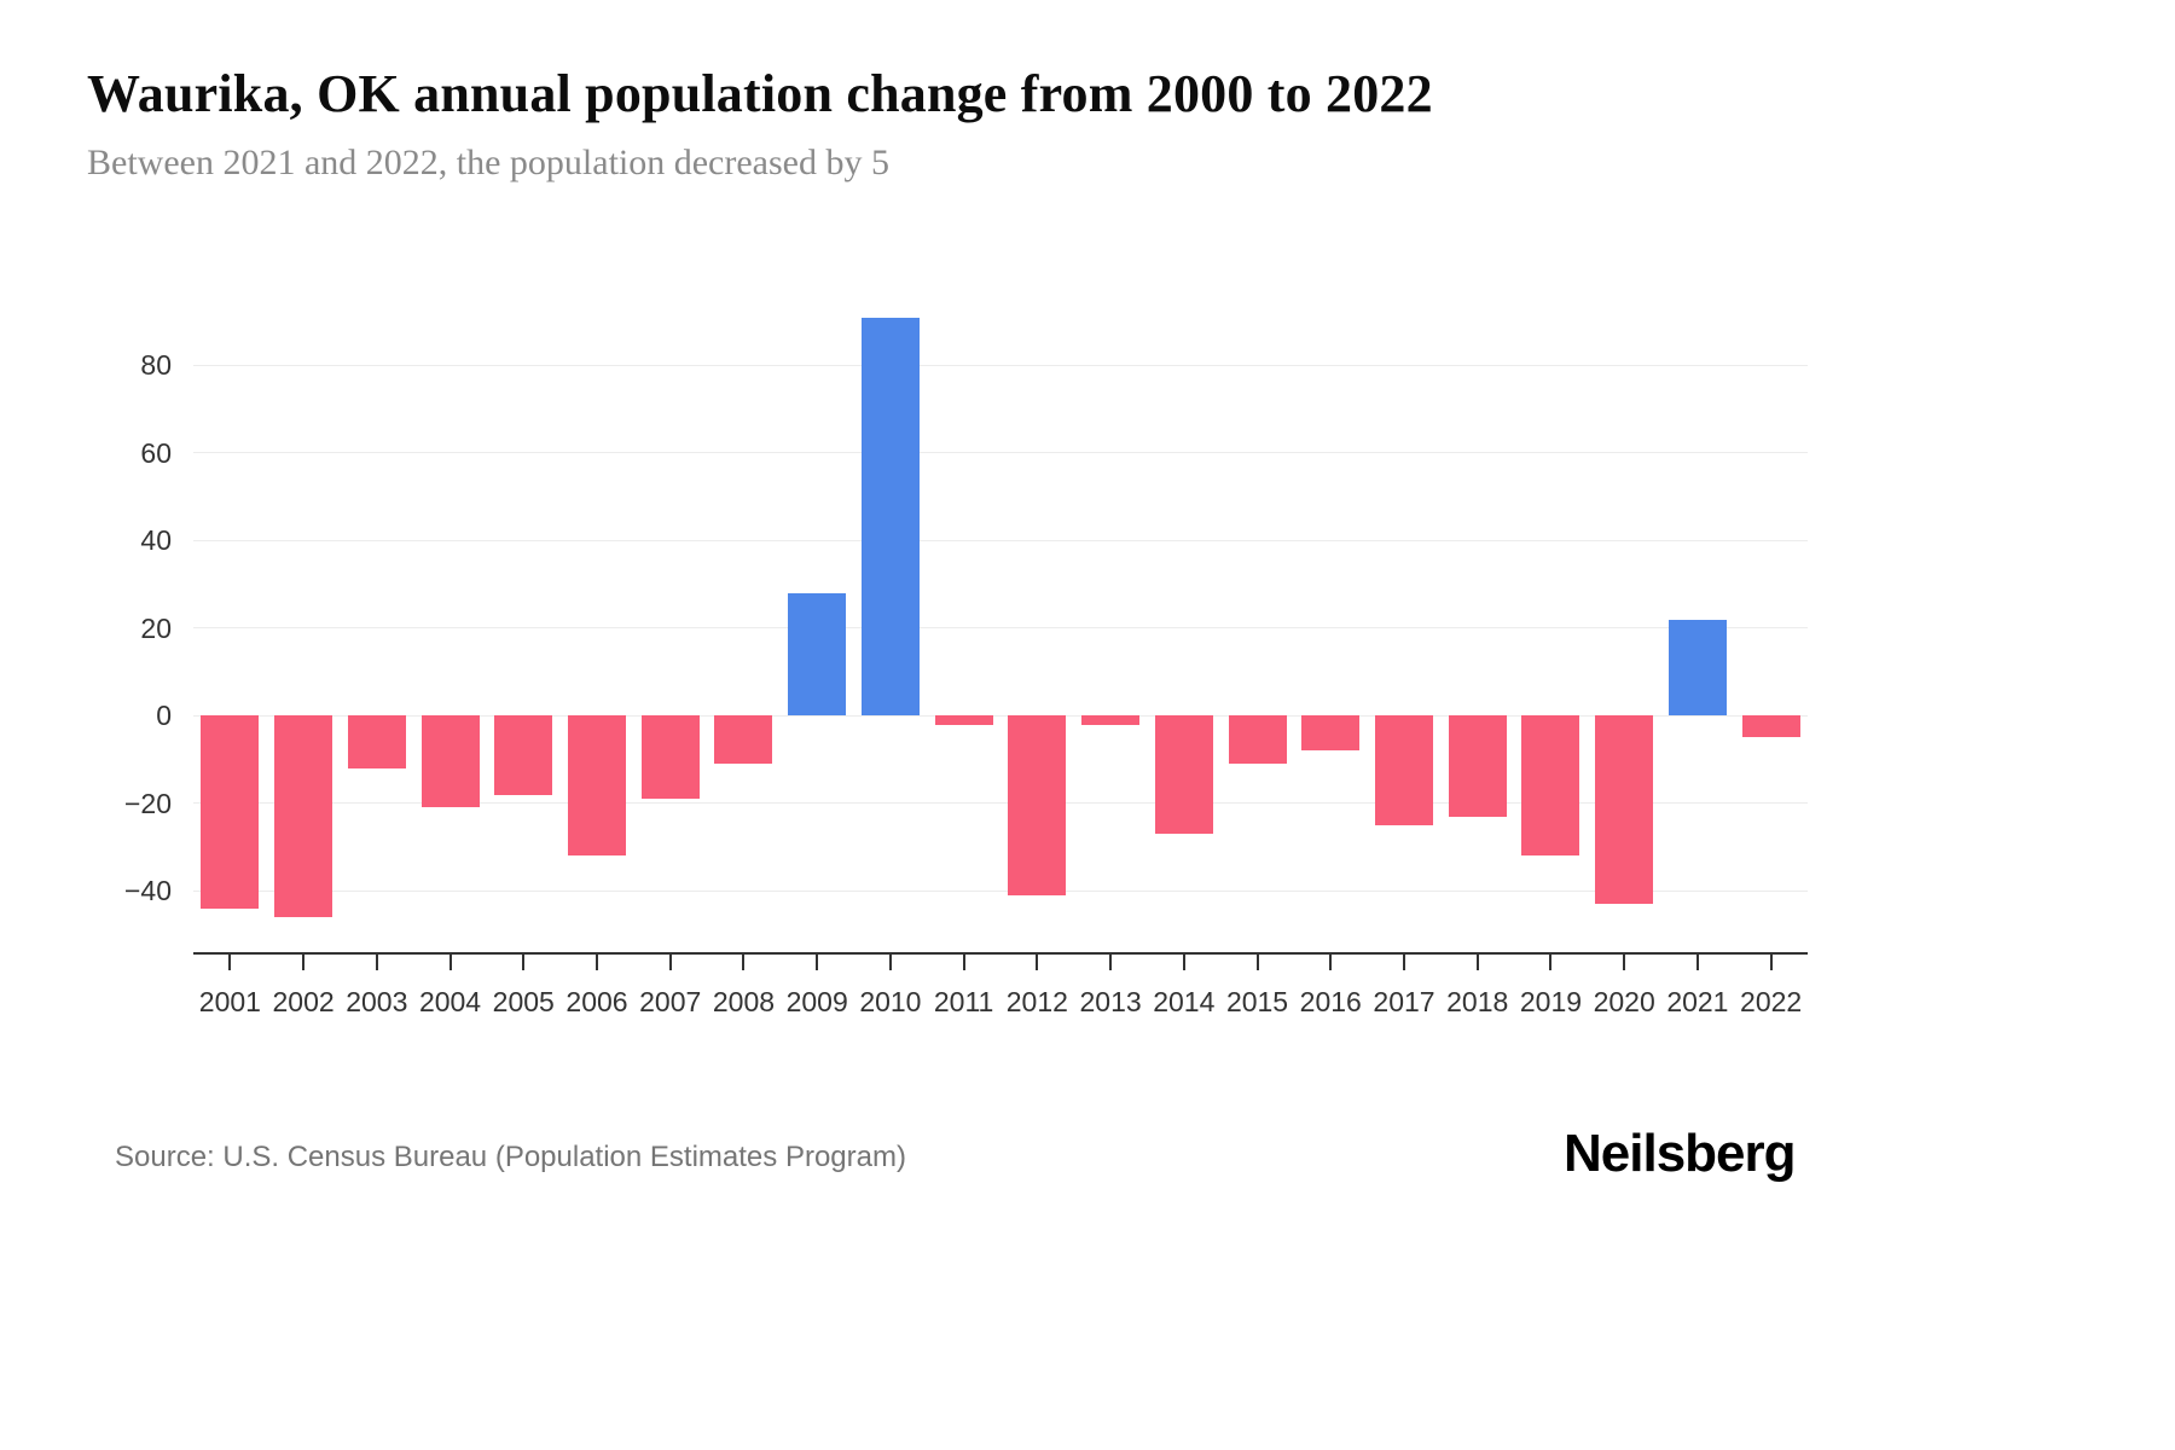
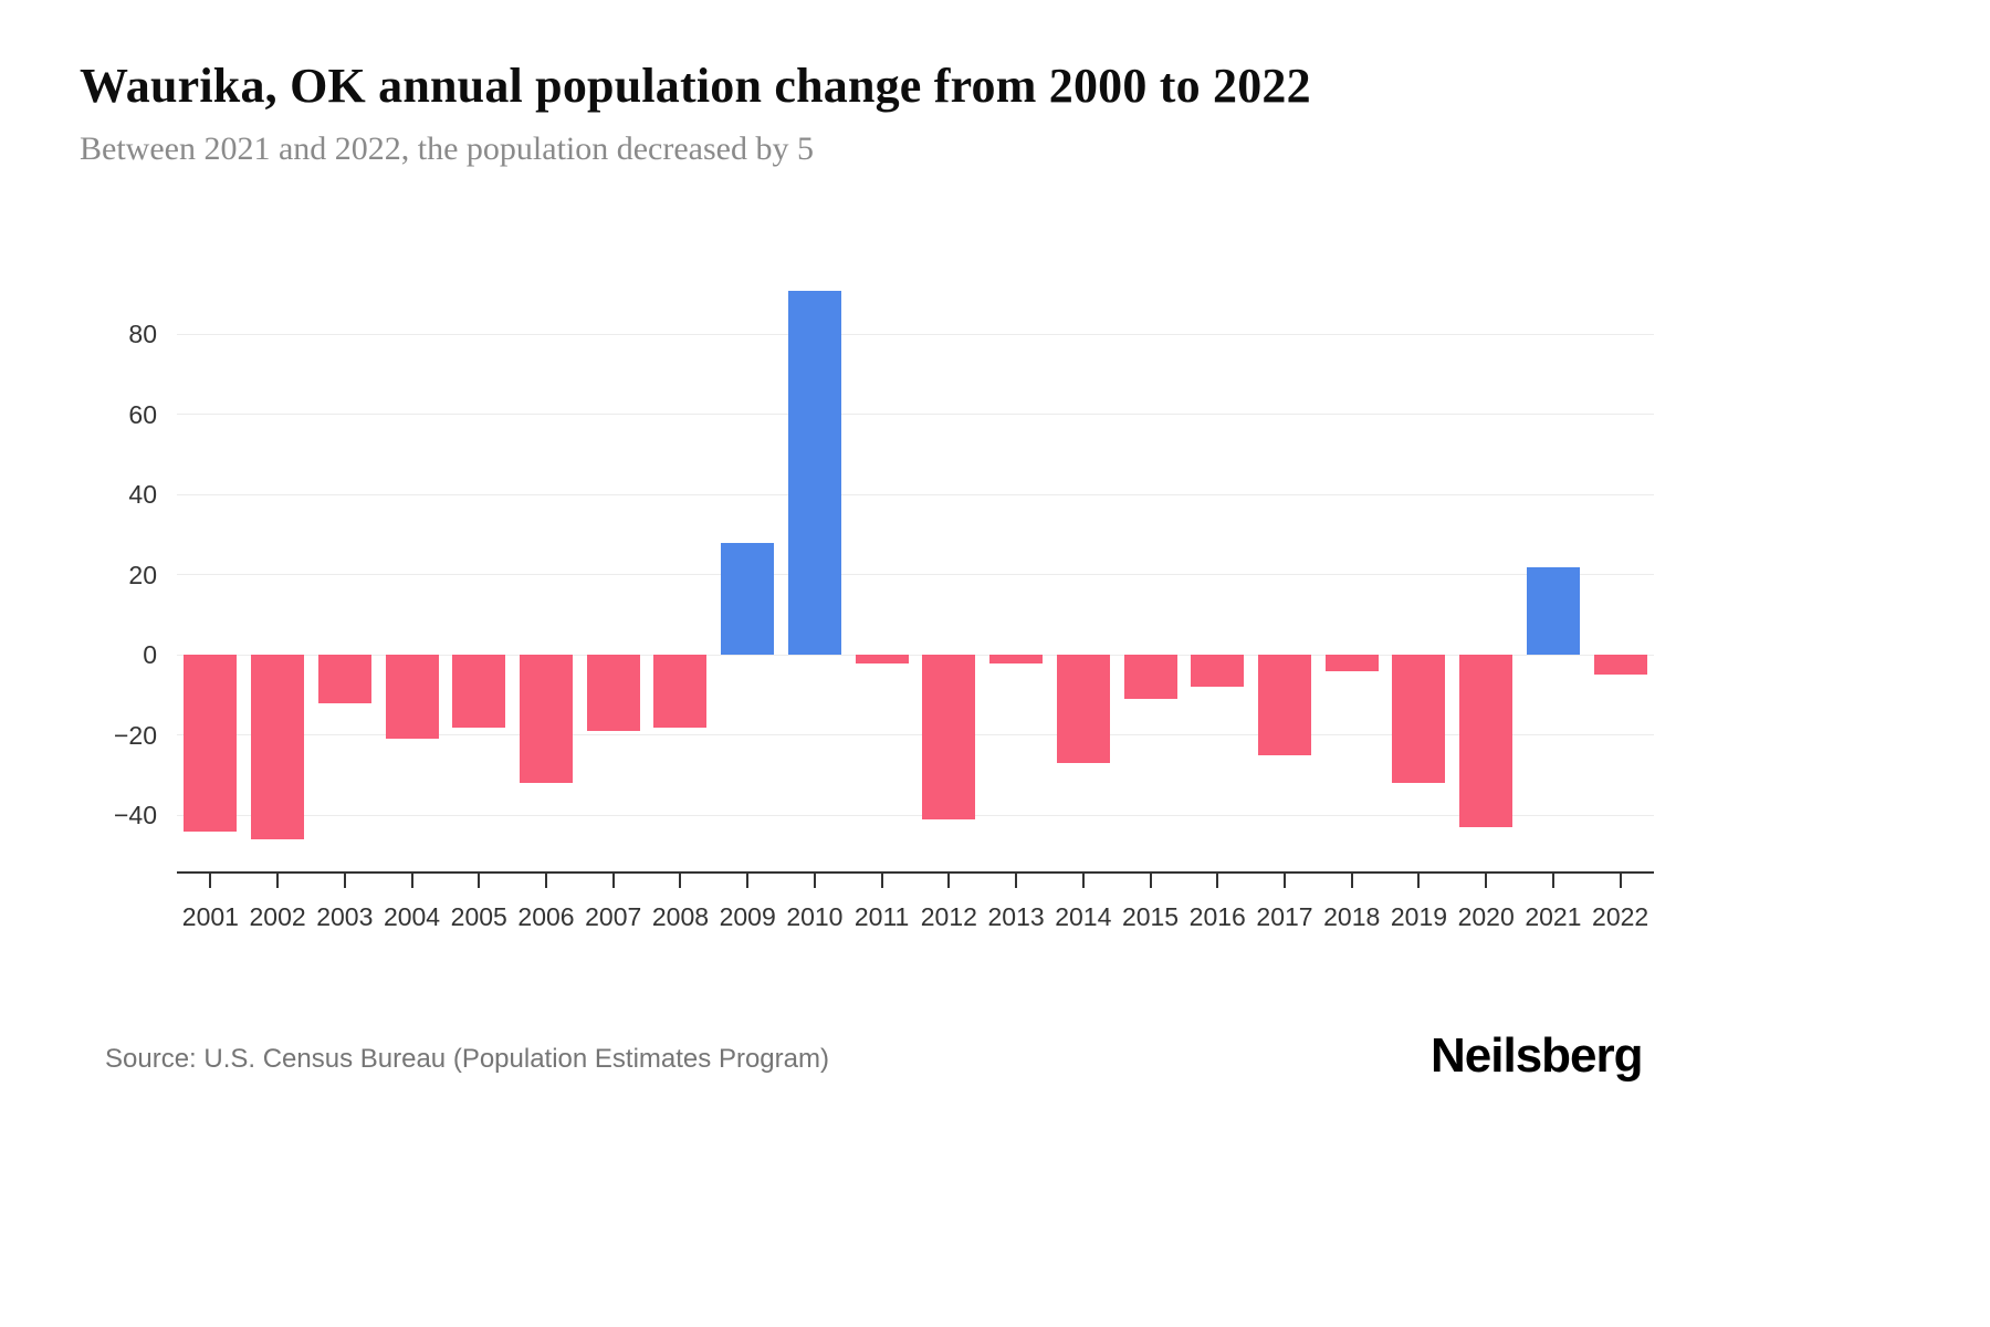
2008: -11 -> -18
2018: -23 -> -4
